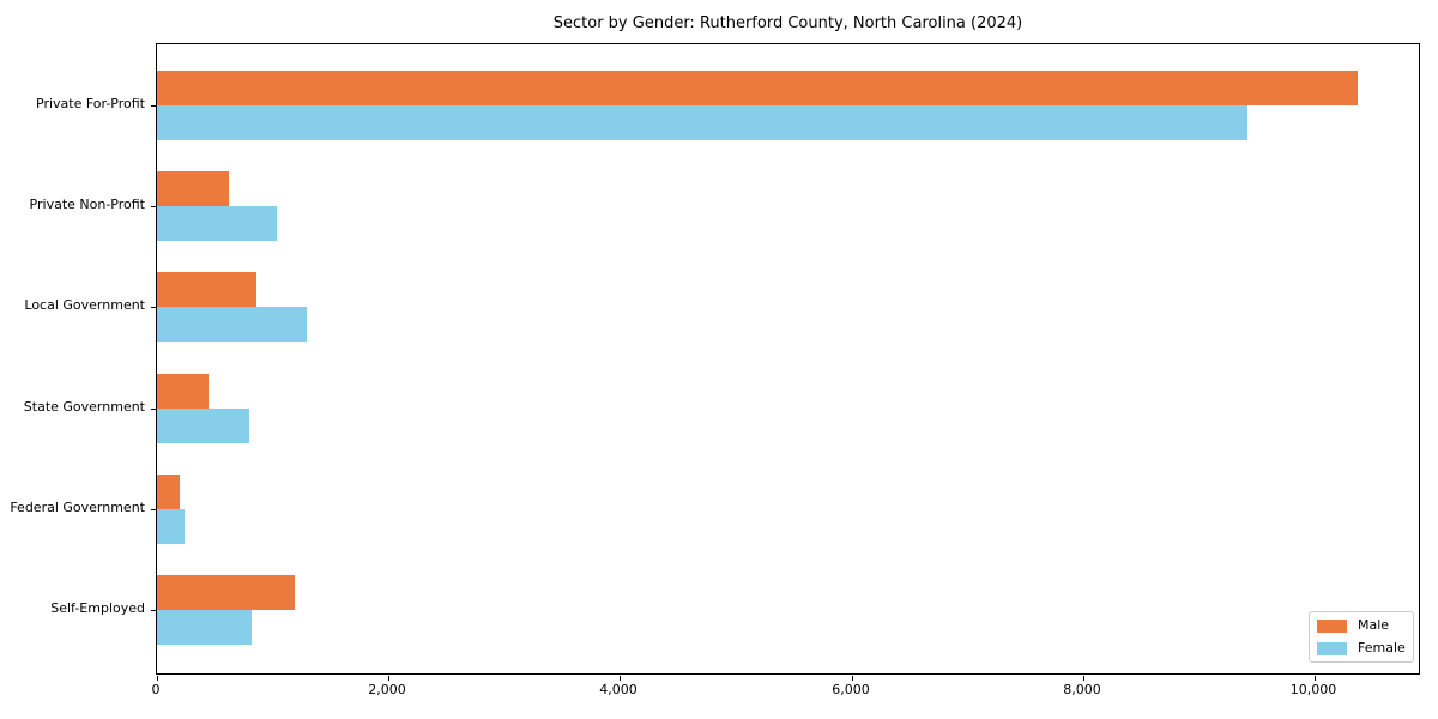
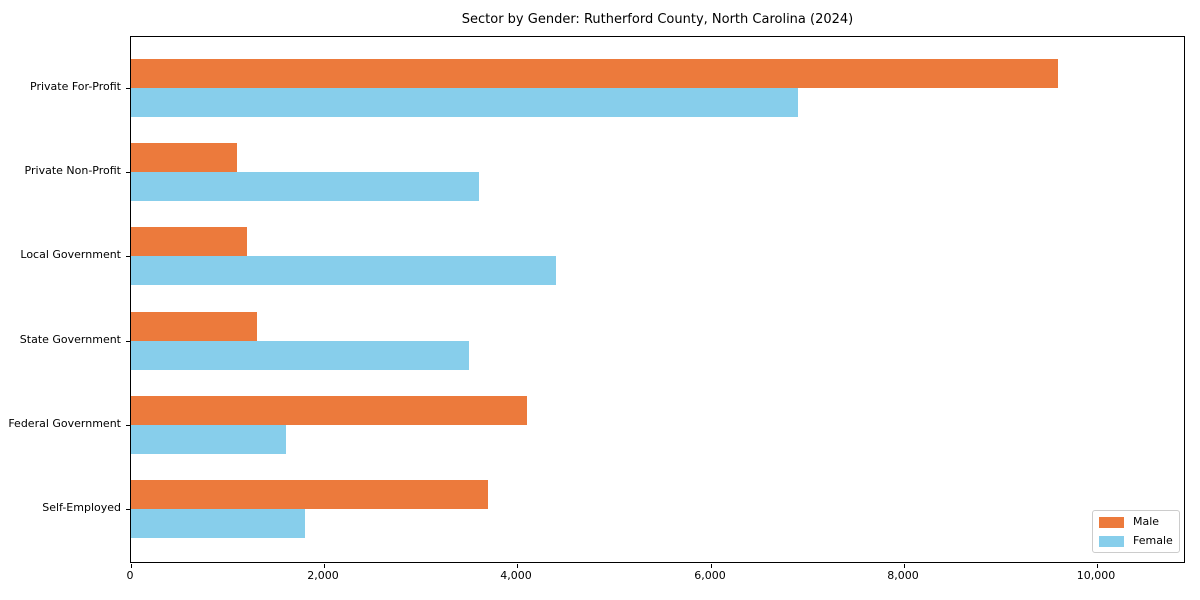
Male/Private For-Profit: 10400 -> 9600
Female/Private For-Profit: 9400 -> 6900
Male/Private Non-Profit: 600 -> 1100
Female/Private Non-Profit: 1000 -> 3600
Male/Local Government: 900 -> 1200
Female/Local Government: 1300 -> 4400
Male/State Government: 400 -> 1300
Female/State Government: 800 -> 3500
Male/Federal Government: 200 -> 4100
Female/Federal Government: 200 -> 1600
Male/Self-Employed: 1200 -> 3700
Female/Self-Employed: 800 -> 1800
